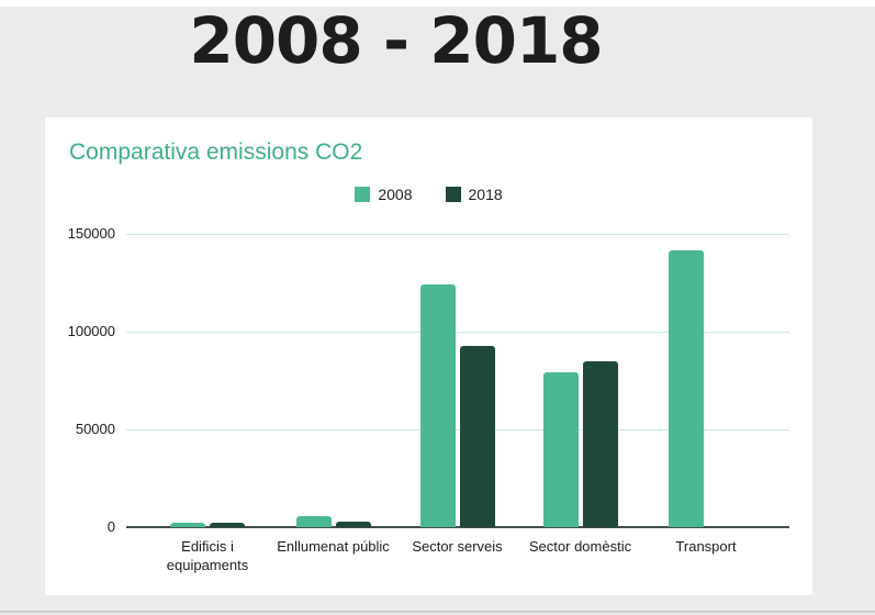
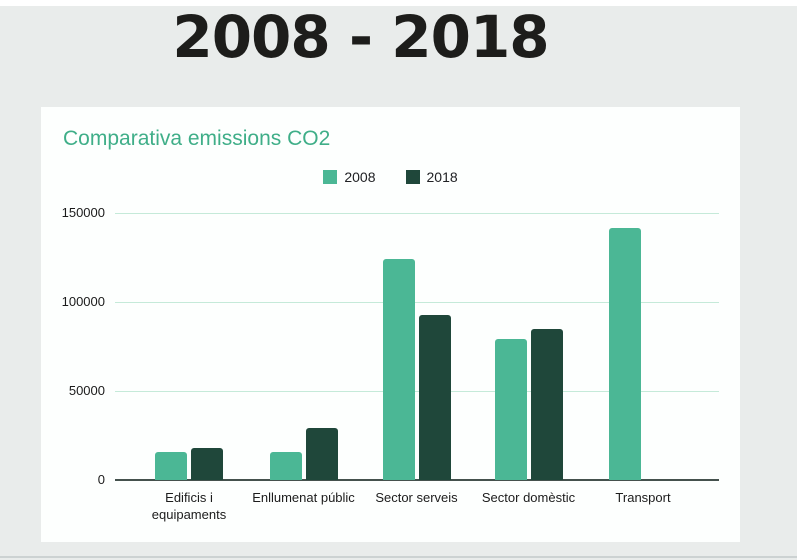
2008/Edificis i equipaments: 2000 -> 16000
2018/Edificis i equipaments: 2000 -> 18000
2008/Enllumenat públic: 6000 -> 16000
2018/Enllumenat públic: 3000 -> 29000
